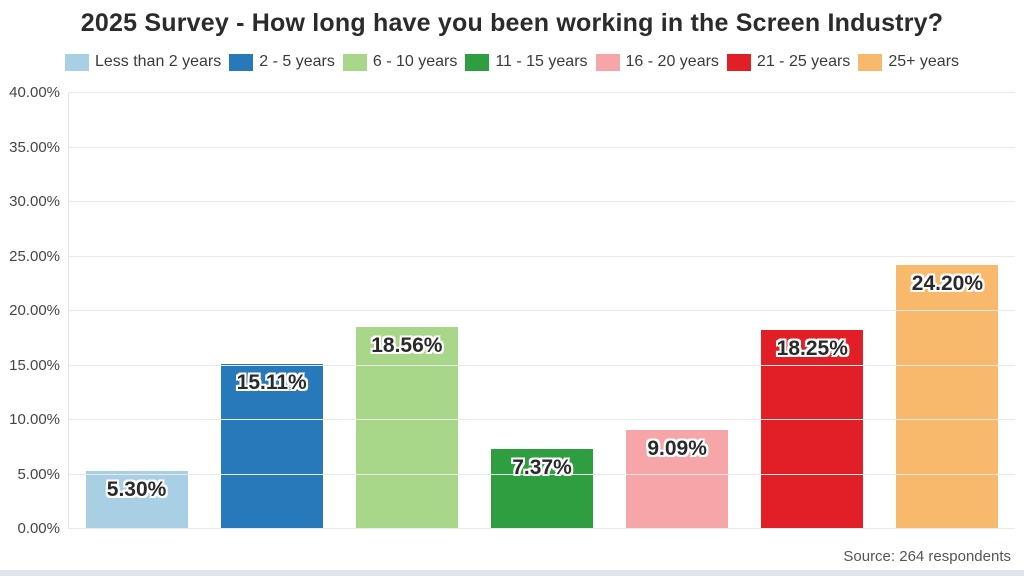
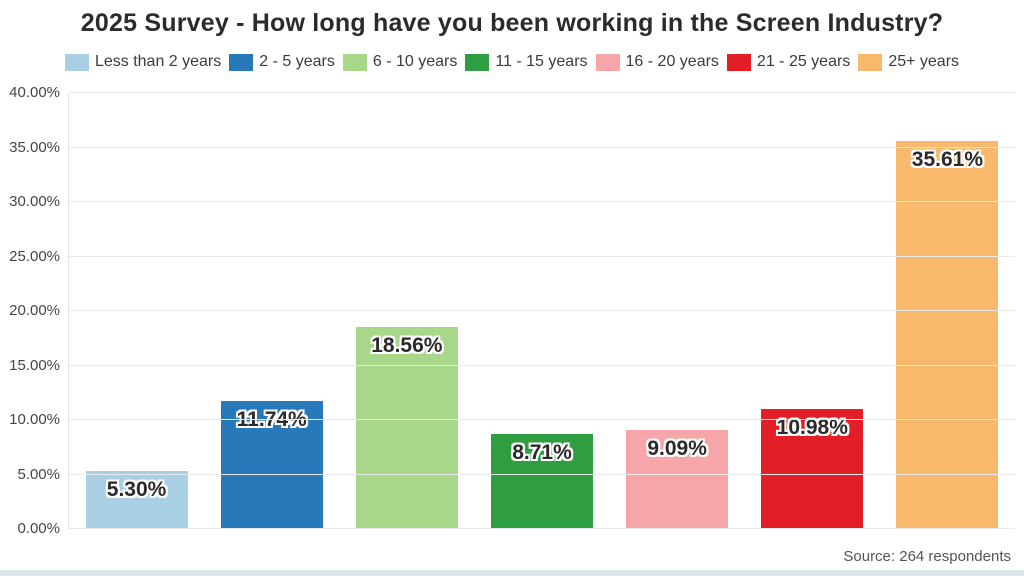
2 - 5 years: 15.11% -> 11.74%
11 - 15 years: 7.37% -> 8.71%
21 - 25 years: 18.25% -> 10.98%
25+ years: 24.20% -> 35.61%
